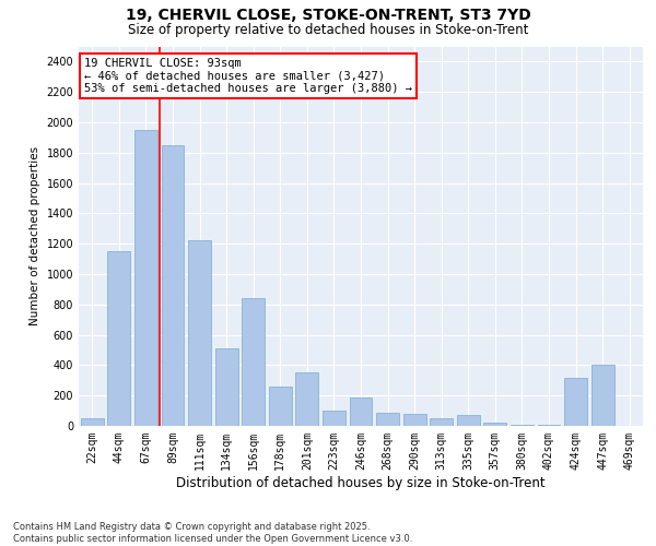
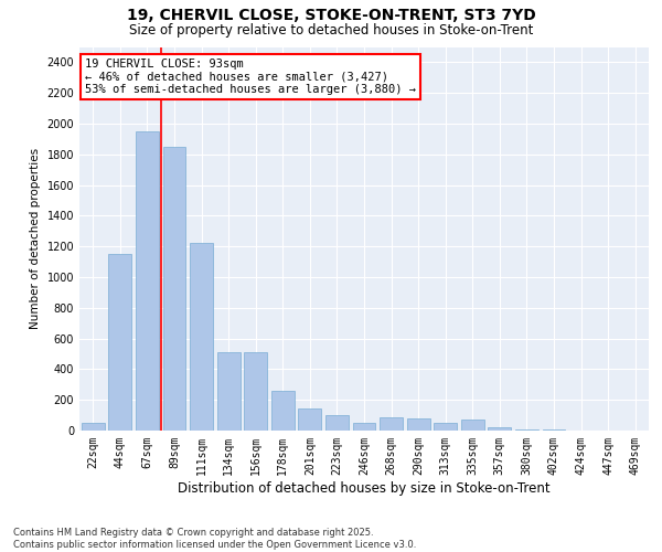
156sqm: 840 -> 510
201sqm: 350 -> 140
246sqm: 190 -> 50
424sqm: 320 -> 0
447sqm: 400 -> 0
